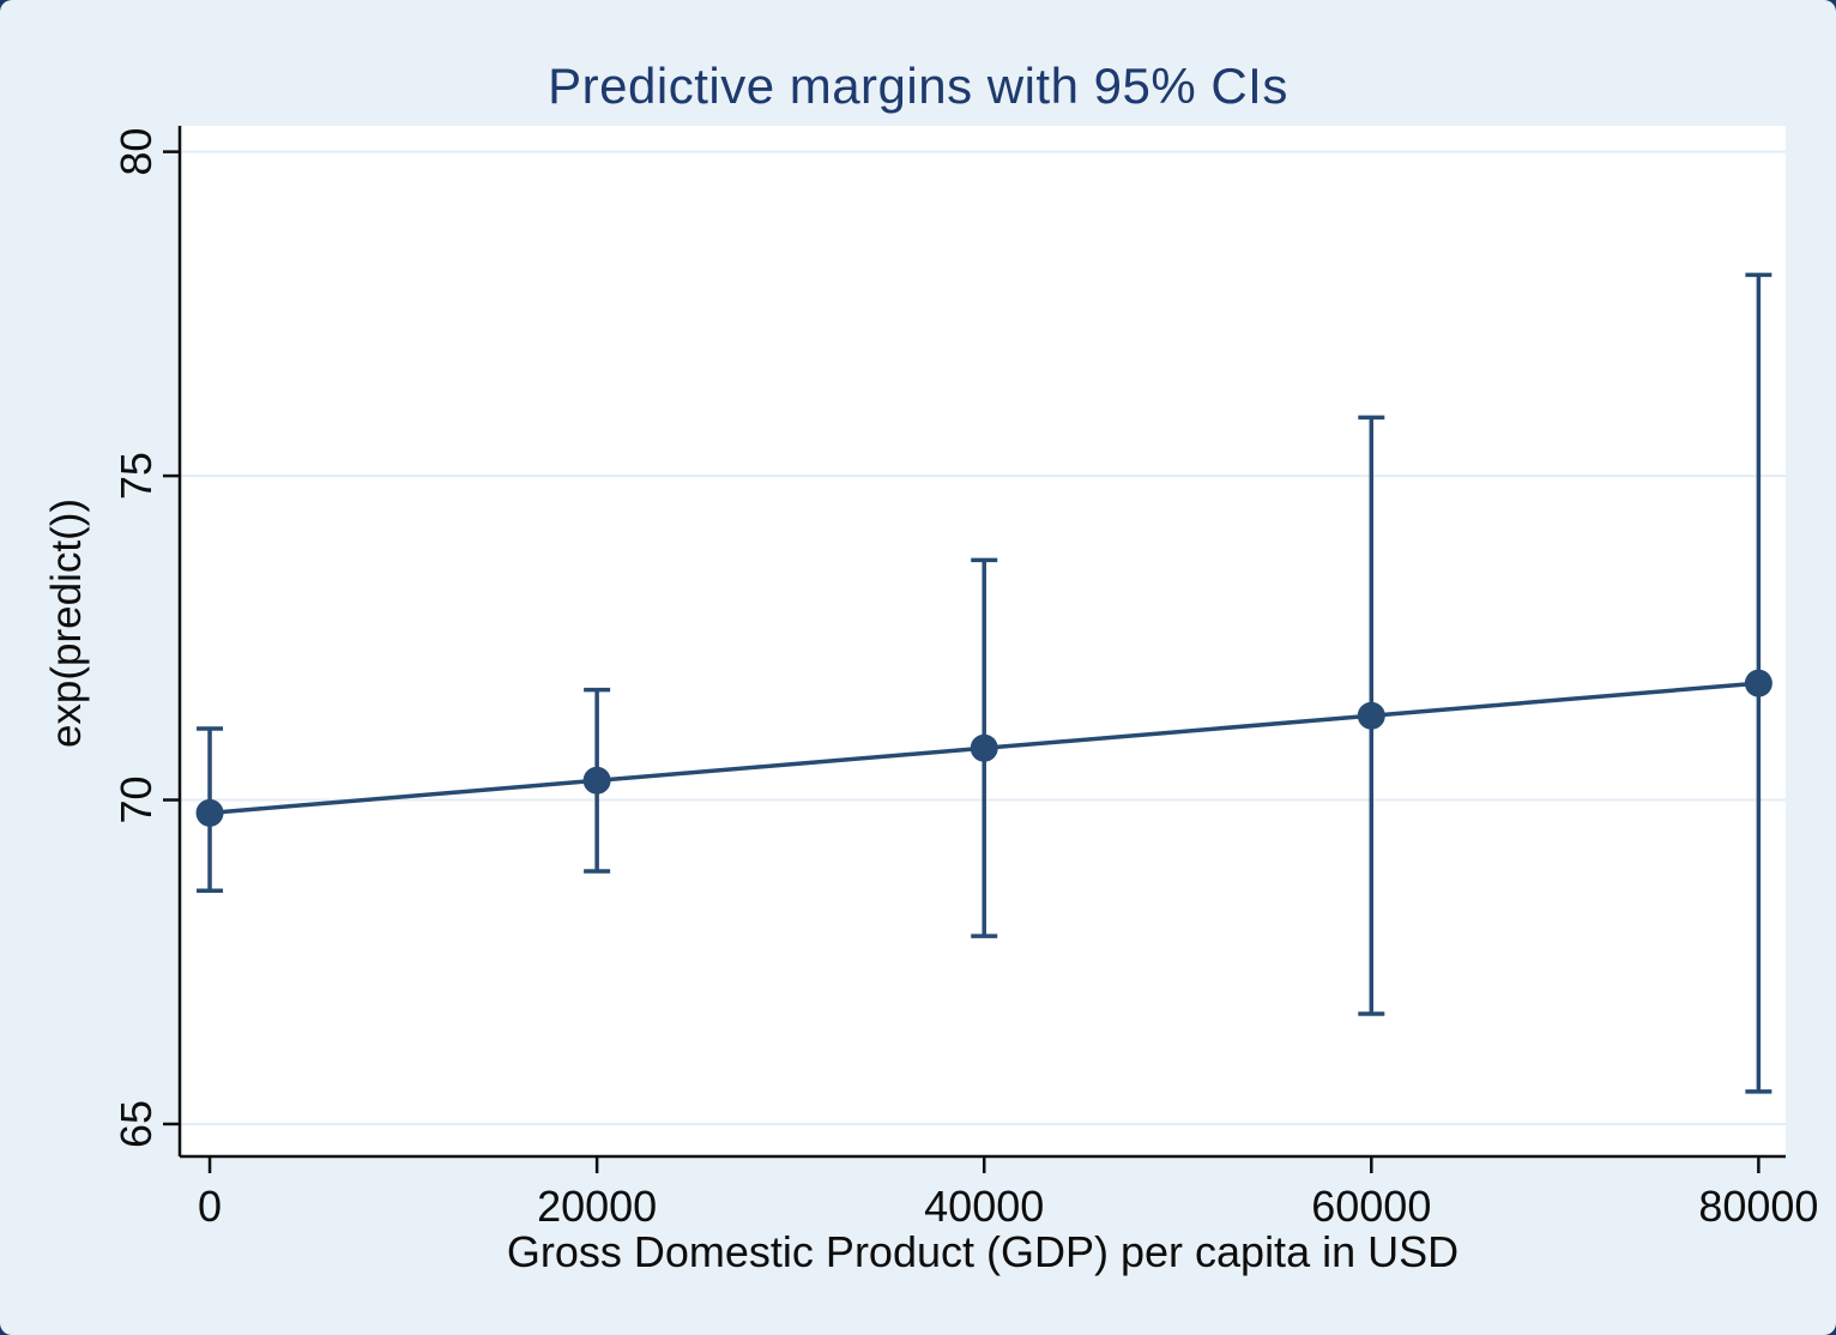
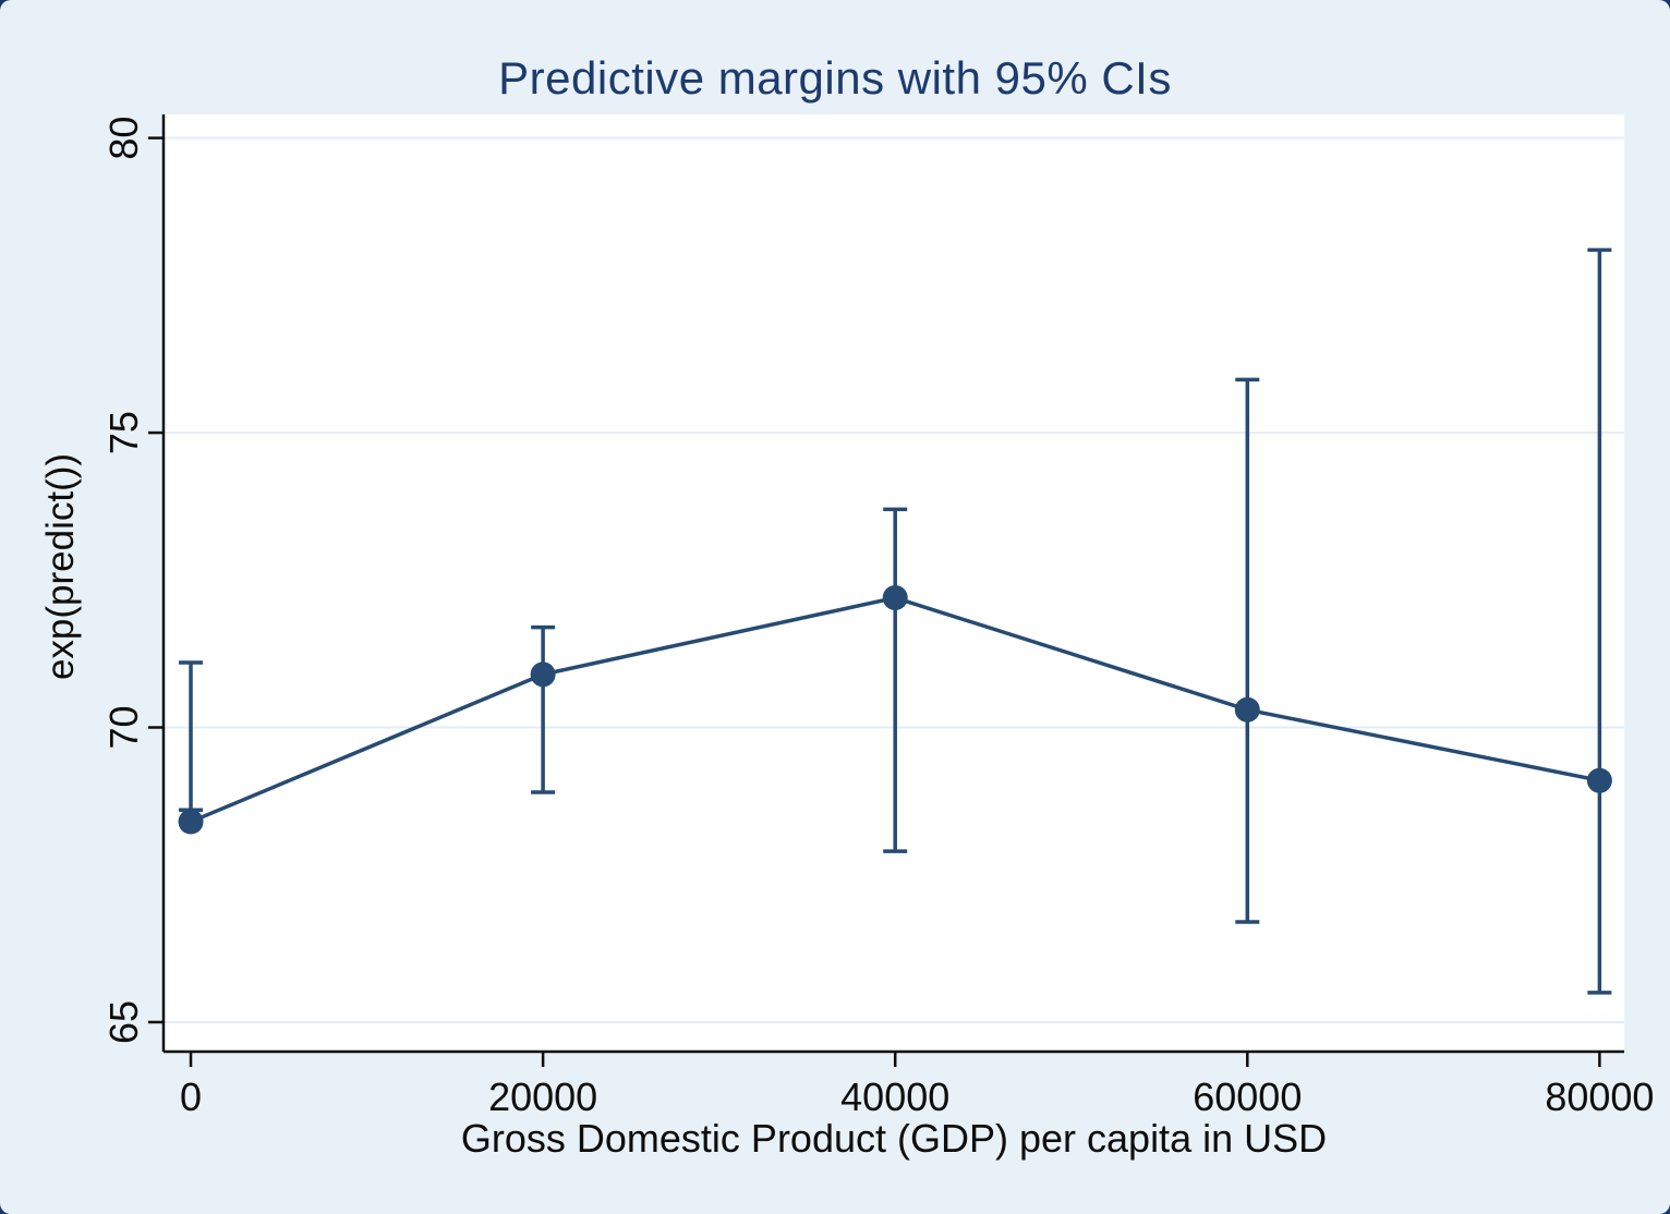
0: 69.8 -> 68.4
20000: 70.3 -> 70.9
40000: 70.8 -> 72.2
60000: 71.3 -> 70.3
80000: 71.8 -> 69.1
